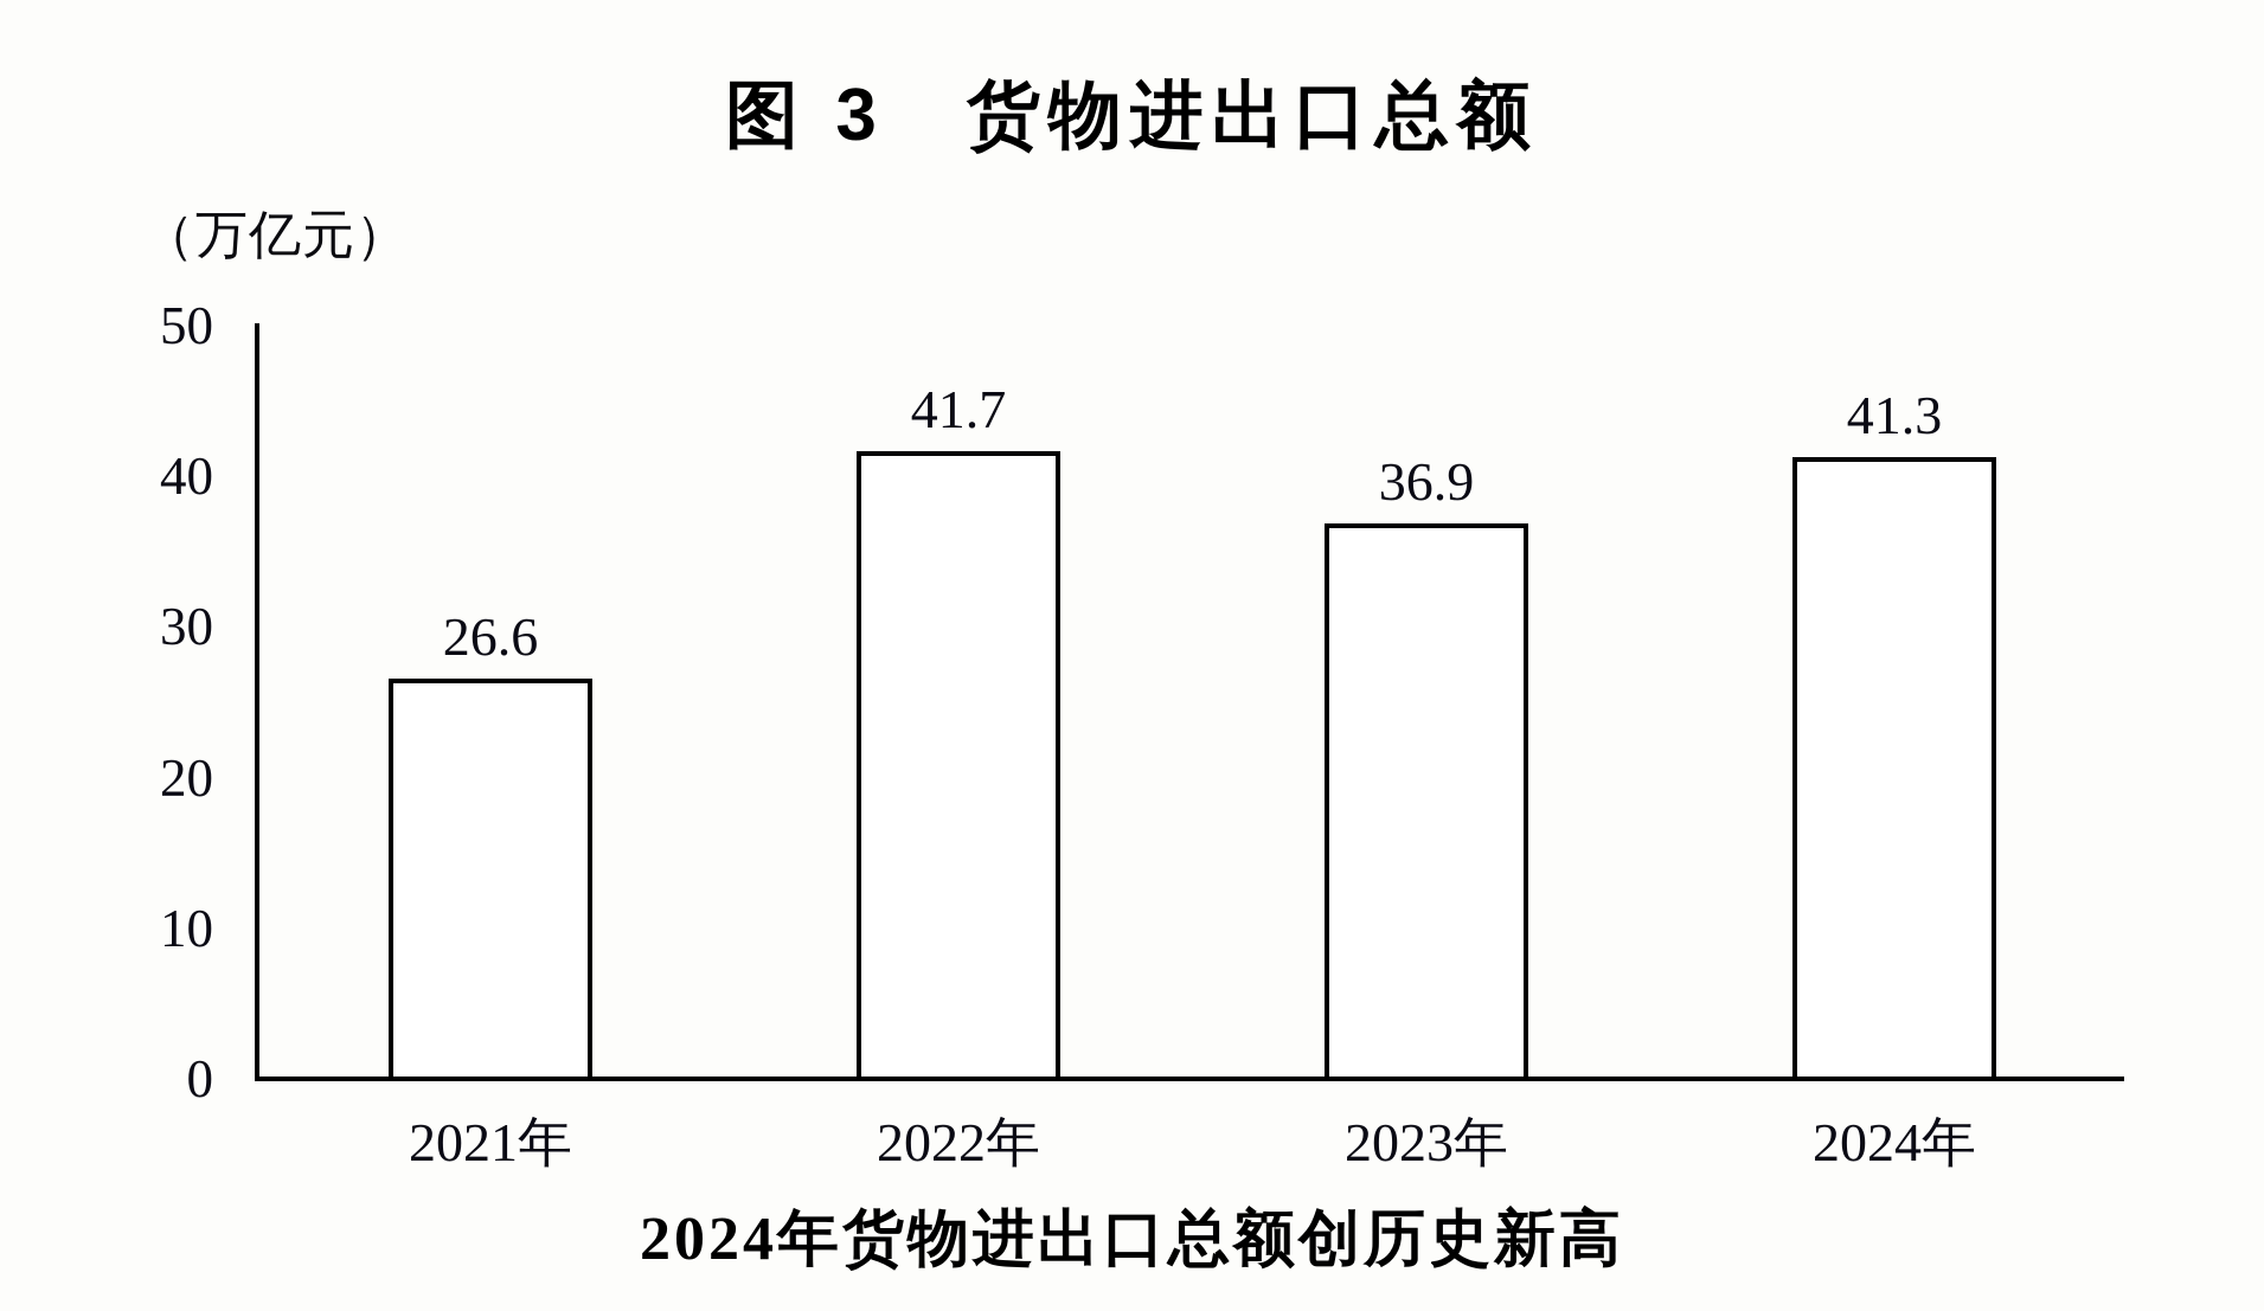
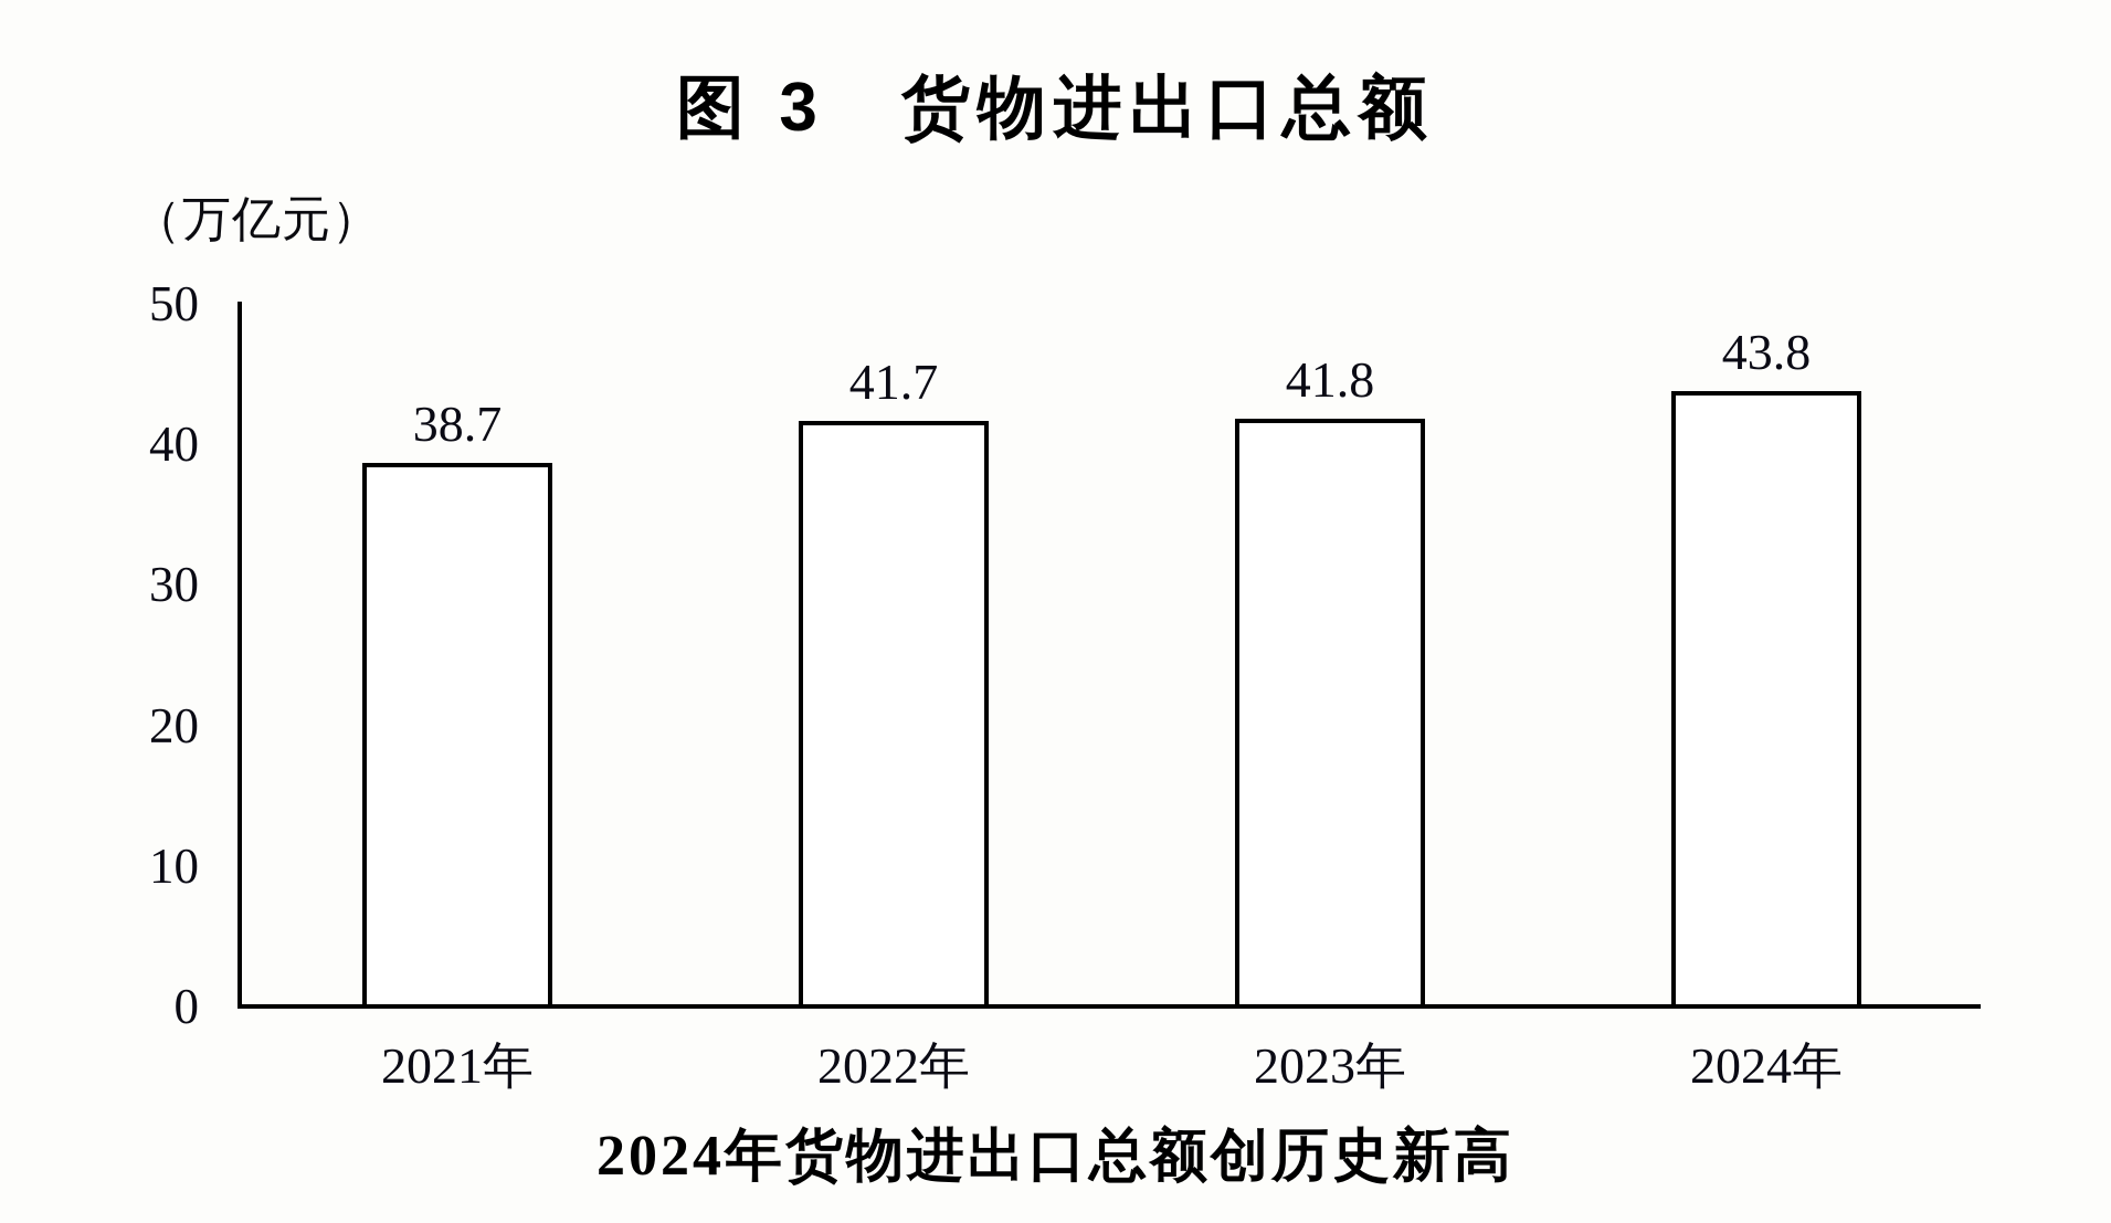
2021年: 26.6 -> 38.7
2023年: 36.9 -> 41.8
2024年: 41.3 -> 43.8
